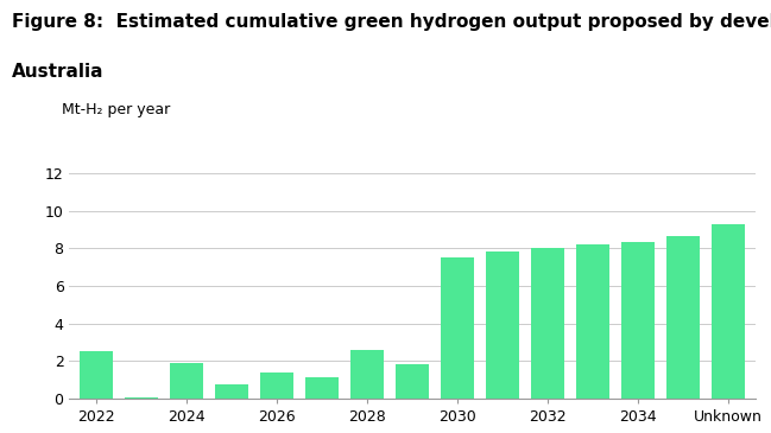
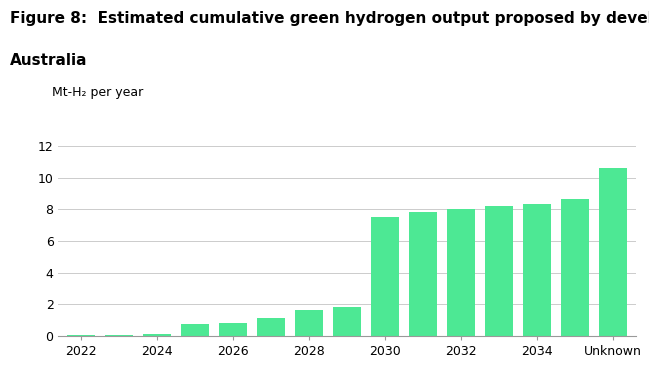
2022: 2.5 -> 0.0
2024: 1.9 -> 0.1
2026: 1.4 -> 0.8
2028: 2.6 -> 1.6
Unknown: 9.3 -> 10.6
